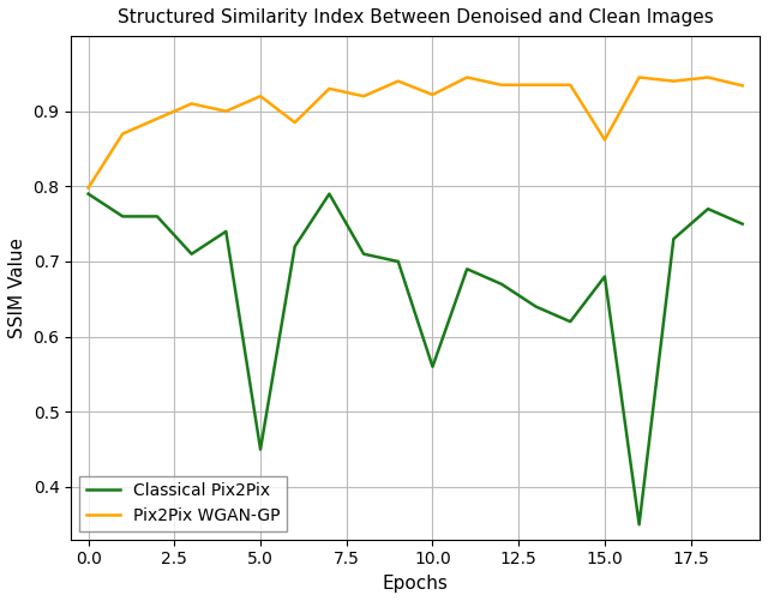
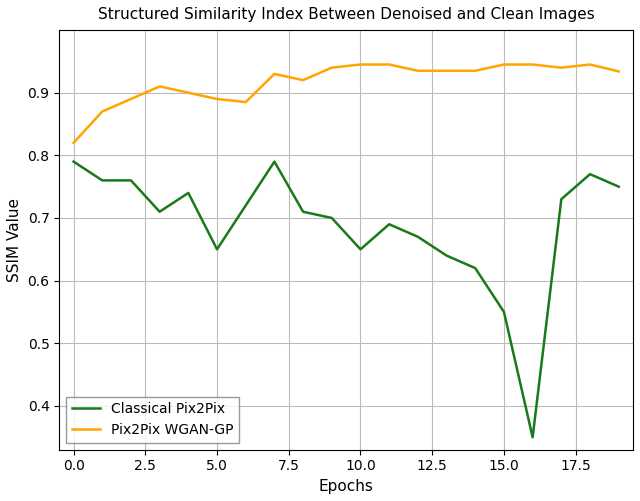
Pix2Pix WGAN-GP/0.0: 0.798 -> 0.820
Classical Pix2Pix/5.0: 0.45 -> 0.65
Pix2Pix WGAN-GP/5.0: 0.920 -> 0.890
Classical Pix2Pix/10.0: 0.56 -> 0.65
Pix2Pix WGAN-GP/10.0: 0.922 -> 0.945
Classical Pix2Pix/15.0: 0.68 -> 0.55
Pix2Pix WGAN-GP/15.0: 0.862 -> 0.945
